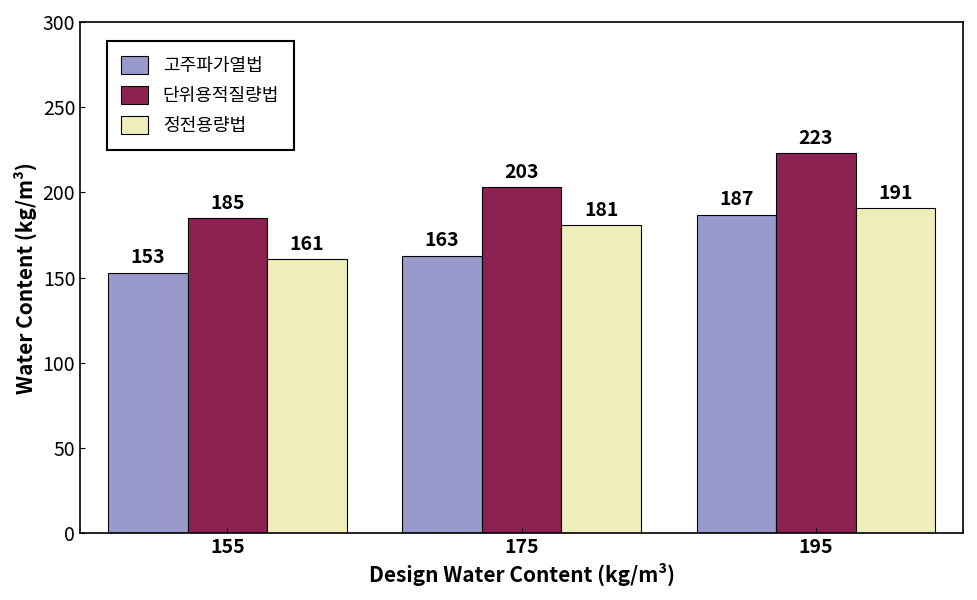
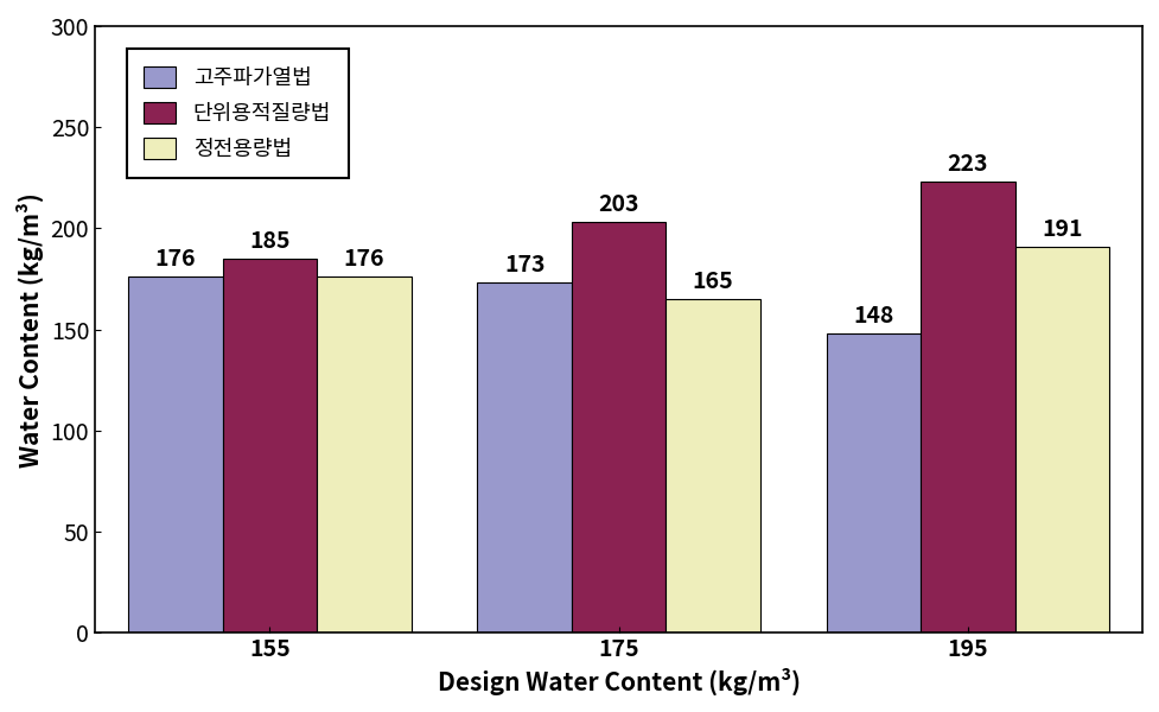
고주파가열법/155: 153 -> 176
정전용량법/155: 161 -> 176
고주파가열법/175: 163 -> 173
정전용량법/175: 181 -> 165
고주파가열법/195: 187 -> 148
